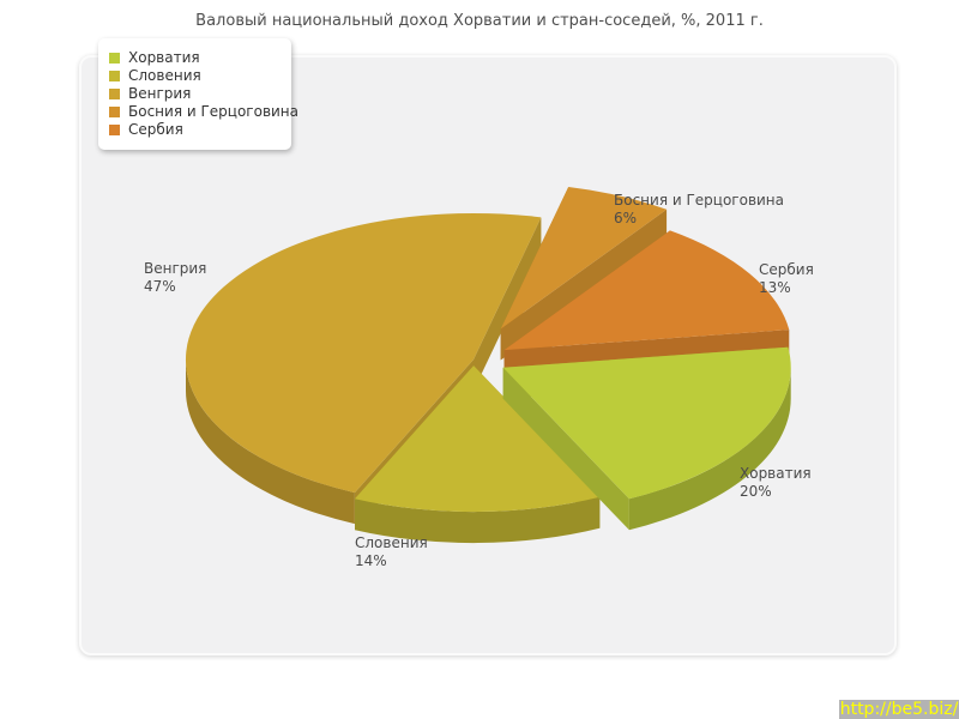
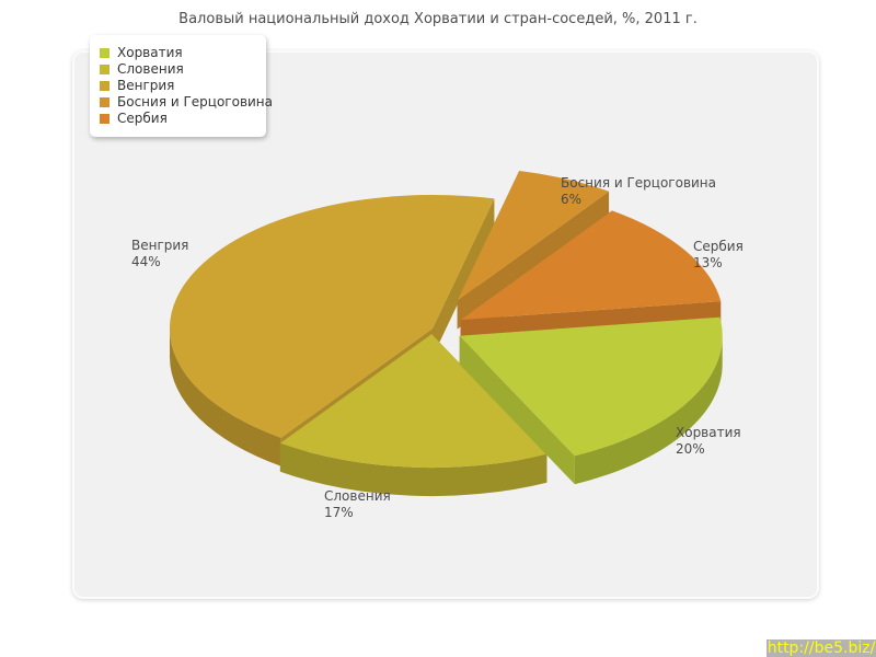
Словения: 14% -> 17%
Венгрия: 47% -> 44%
